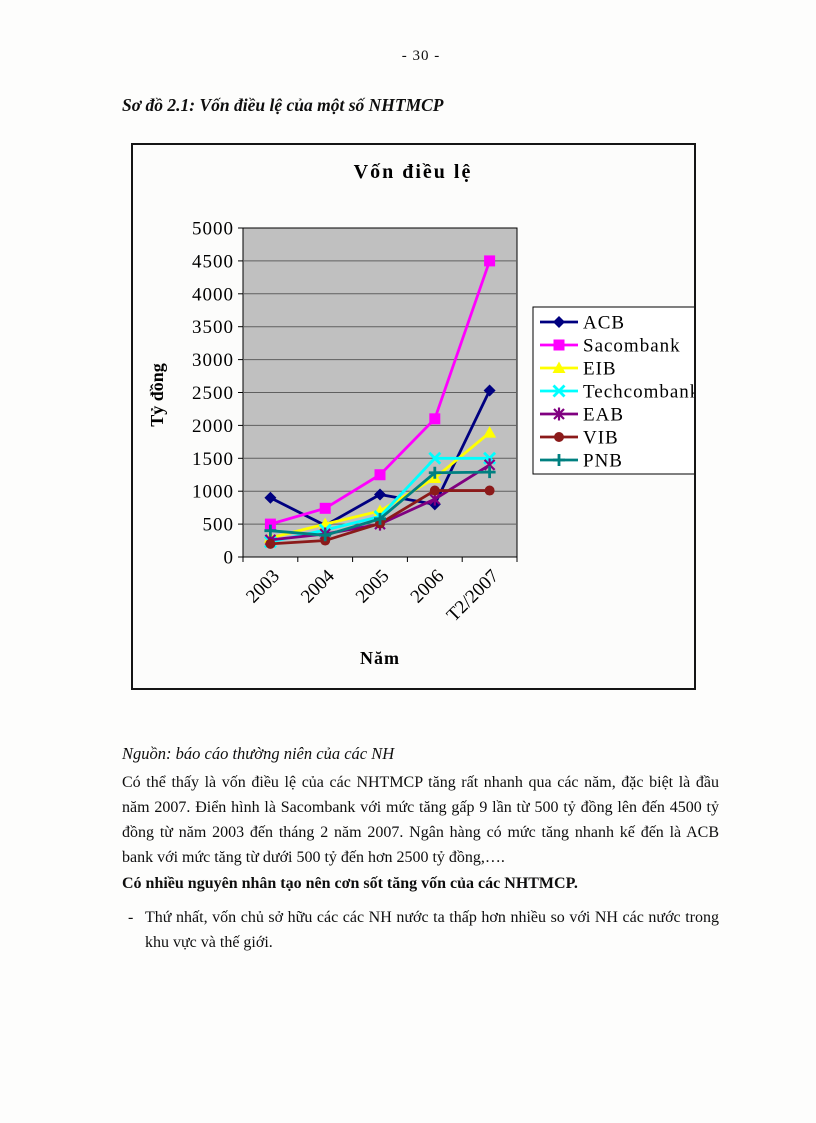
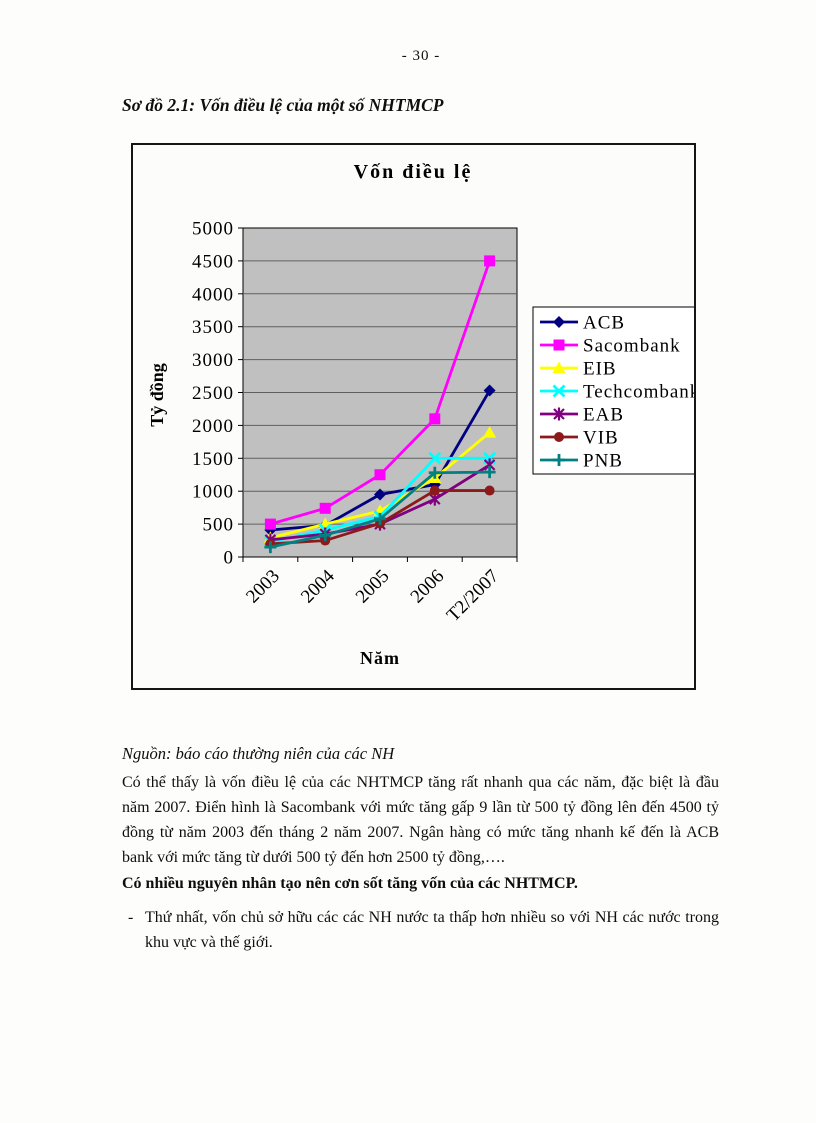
ACB/2003: 900 -> 400
PNB/2003: 400 -> 200
ACB/2006: 800 -> 1100
